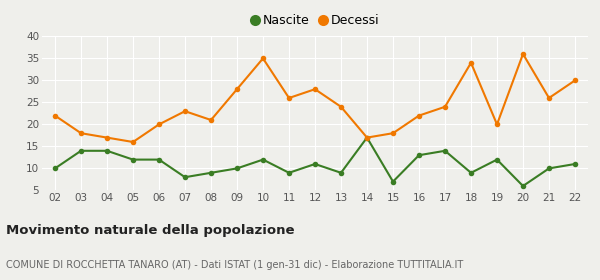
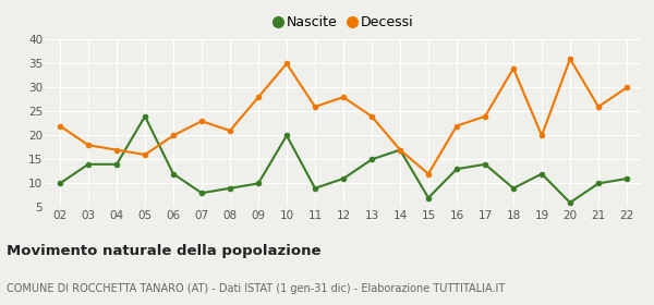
Nascite/05: 12 -> 24
Nascite/10: 12 -> 20
Nascite/13: 9 -> 15
Decessi/15: 18 -> 12
